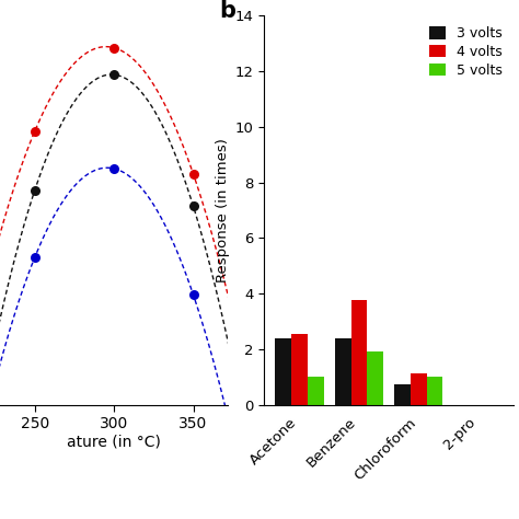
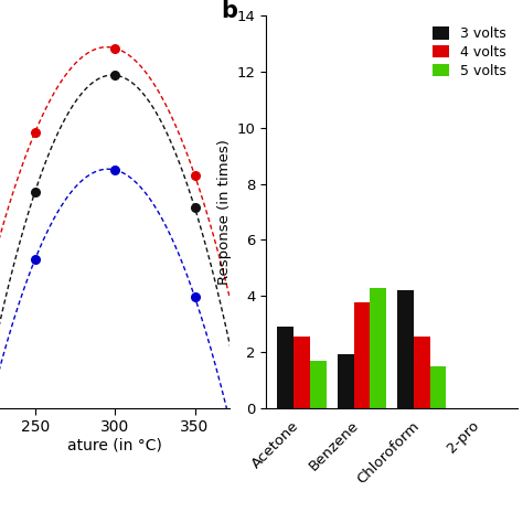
3 volts/Acetone: 2.40 -> 2.90
5 volts/Acetone: 1.0 -> 1.7
3 volts/Benzene: 2.40 -> 1.90
5 volts/Benzene: 1.9 -> 4.3
3 volts/Chloroform: 0.75 -> 4.20
4 volts/Chloroform: 1.15 -> 2.55
5 volts/Chloroform: 1.0 -> 1.5
